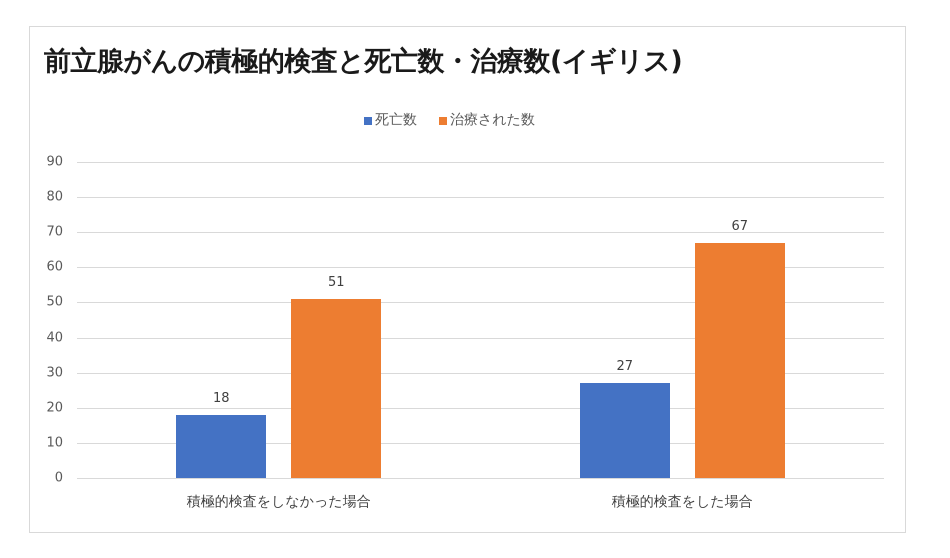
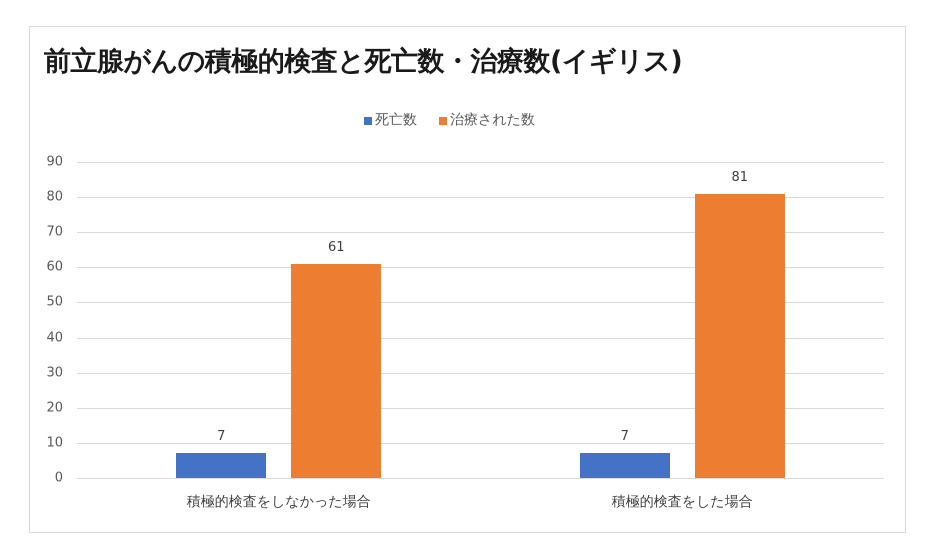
死亡数/積極的検査をしなかった場合: 18 -> 7
治療された数/積極的検査をしなかった場合: 51 -> 61
死亡数/積極的検査をした場合: 27 -> 7
治療された数/積極的検査をした場合: 67 -> 81
